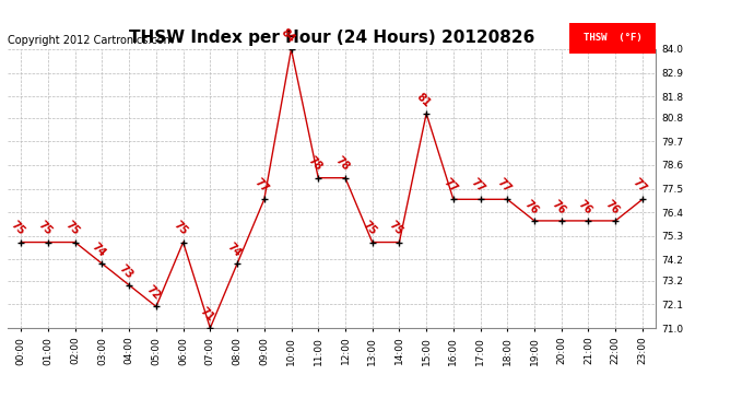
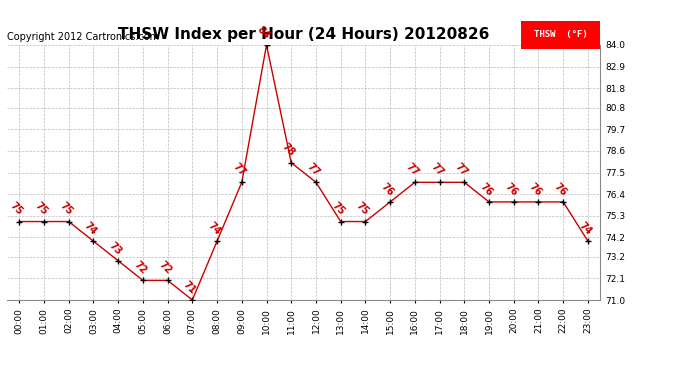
06:00: 75 -> 72
12:00: 78 -> 77
15:00: 81 -> 76
23:00: 77 -> 74
